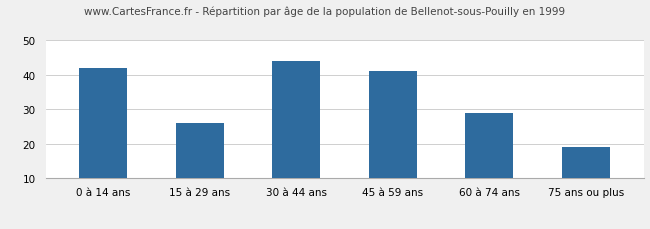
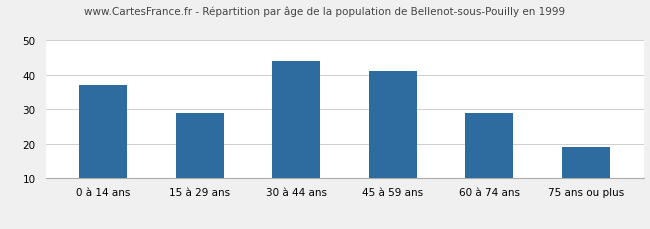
0 à 14 ans: 42 -> 37
15 à 29 ans: 26 -> 29
